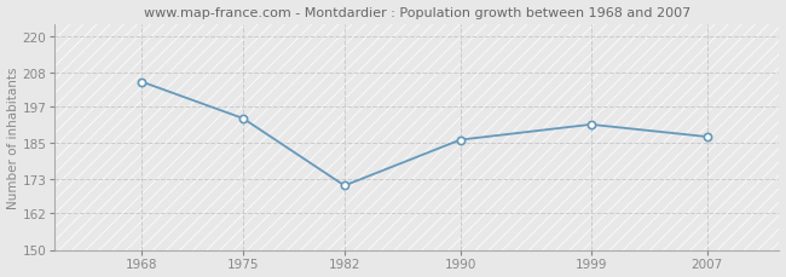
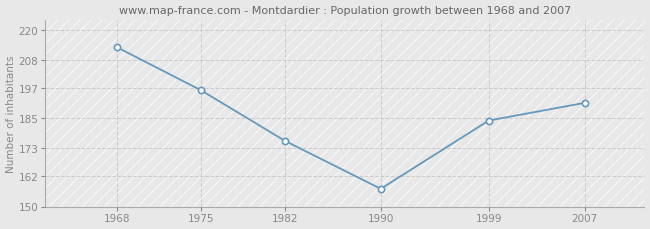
1968: 205 -> 213
1975: 193 -> 196
1982: 171 -> 176
1990: 186 -> 157
1999: 191 -> 184
2007: 187 -> 191
